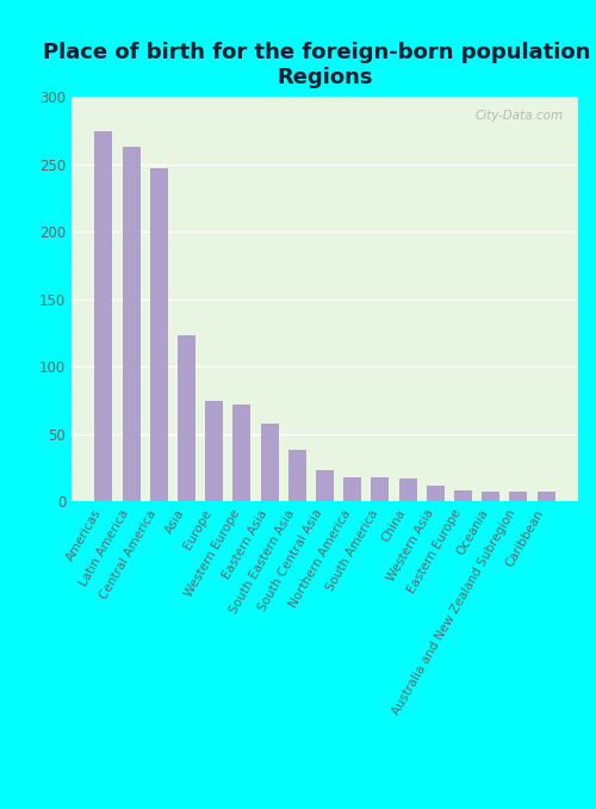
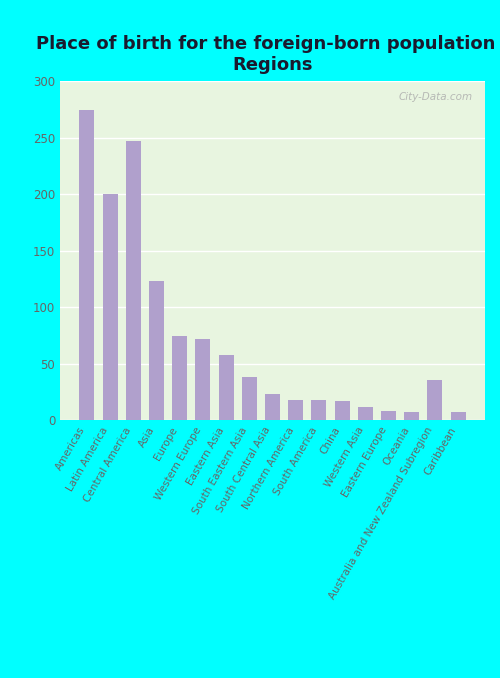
Latin America: 263 -> 200
Australia and New Zealand Subregion: 7 -> 36
